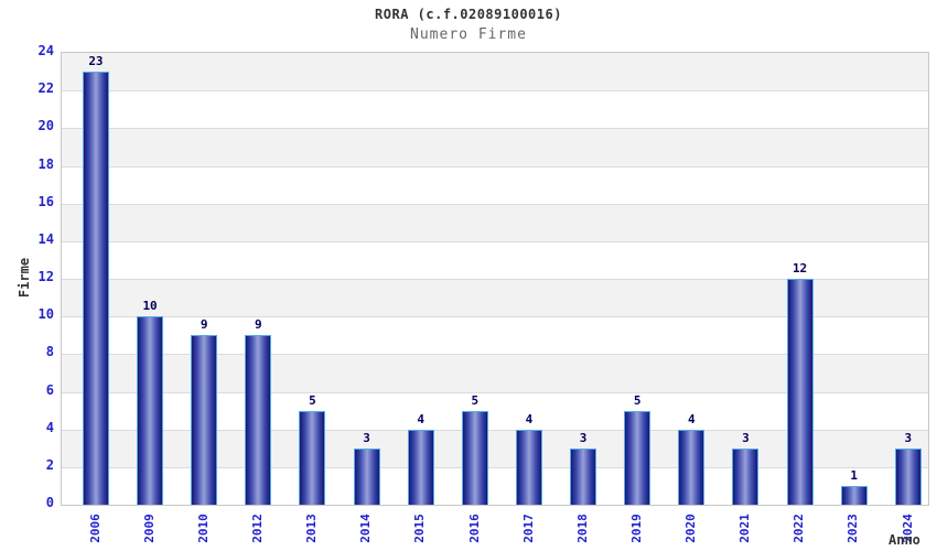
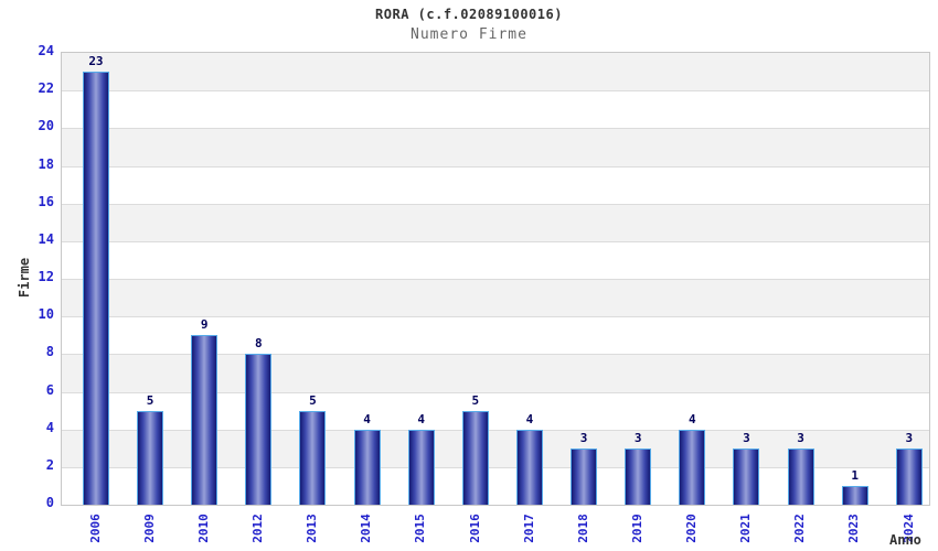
2009: 10 -> 5
2012: 9 -> 8
2014: 3 -> 4
2019: 5 -> 3
2022: 12 -> 3
